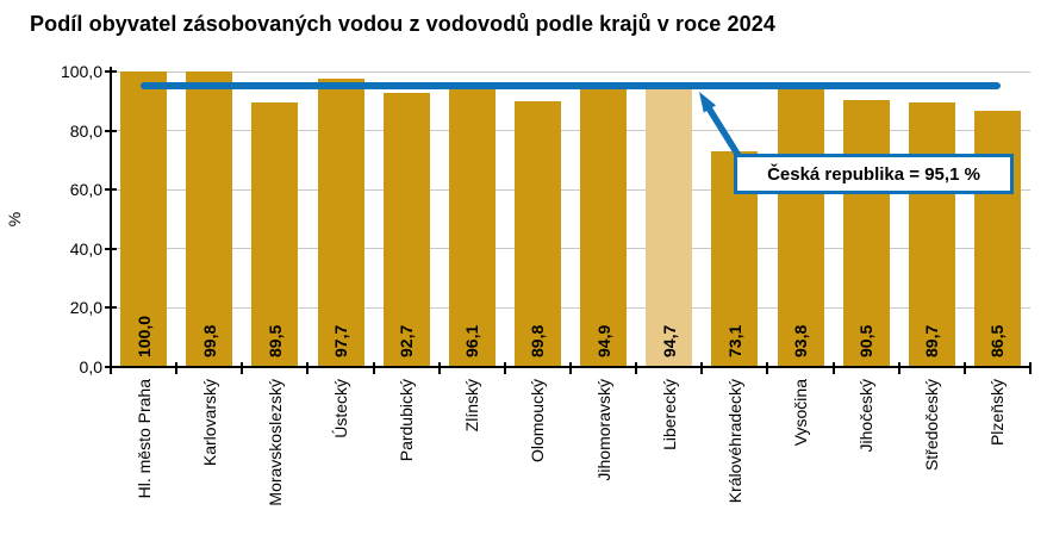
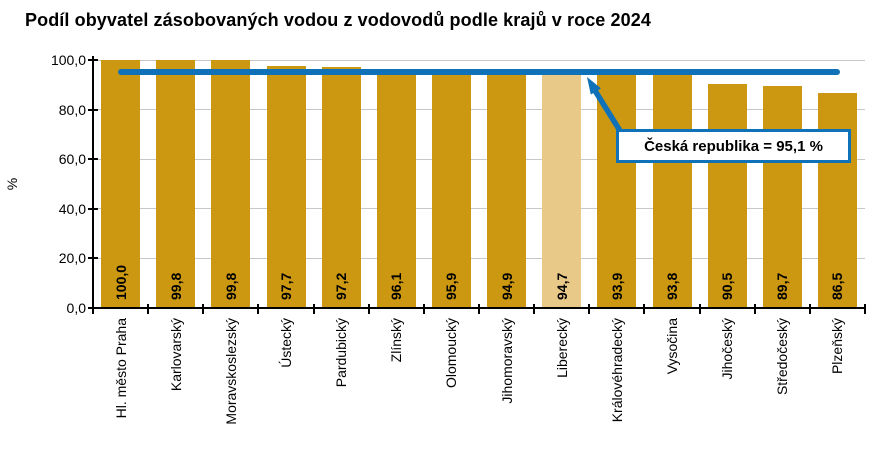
Moravskoslezský: 89,5 -> 99,8
Pardubický: 92,7 -> 97,2
Olomoucký: 89,8 -> 95,9
Královéhradecký: 73,1 -> 93,9
